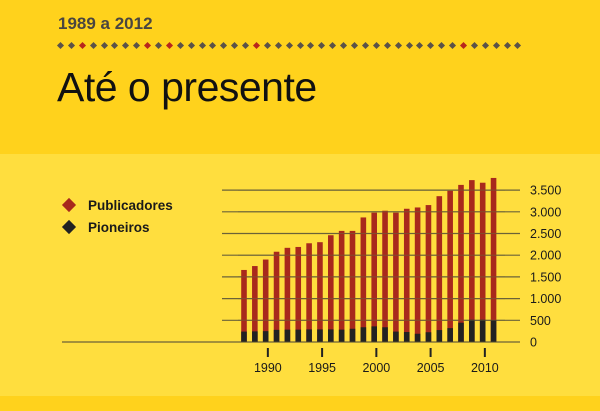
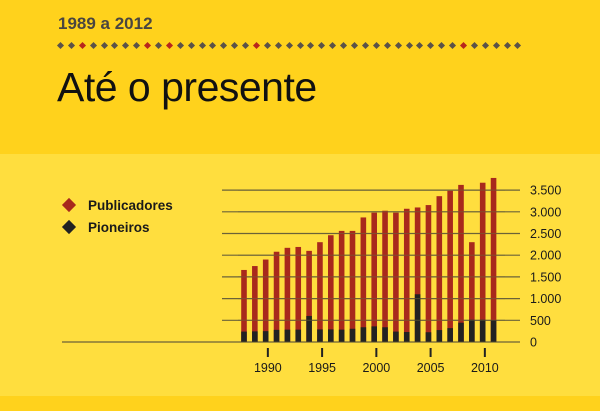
Publicadores/1995: 2300 -> 2100
Pioneiros/1995: 300 -> 600
Pioneiros/2005: 200 -> 1100
Publicadores/2010: 3700 -> 2300
